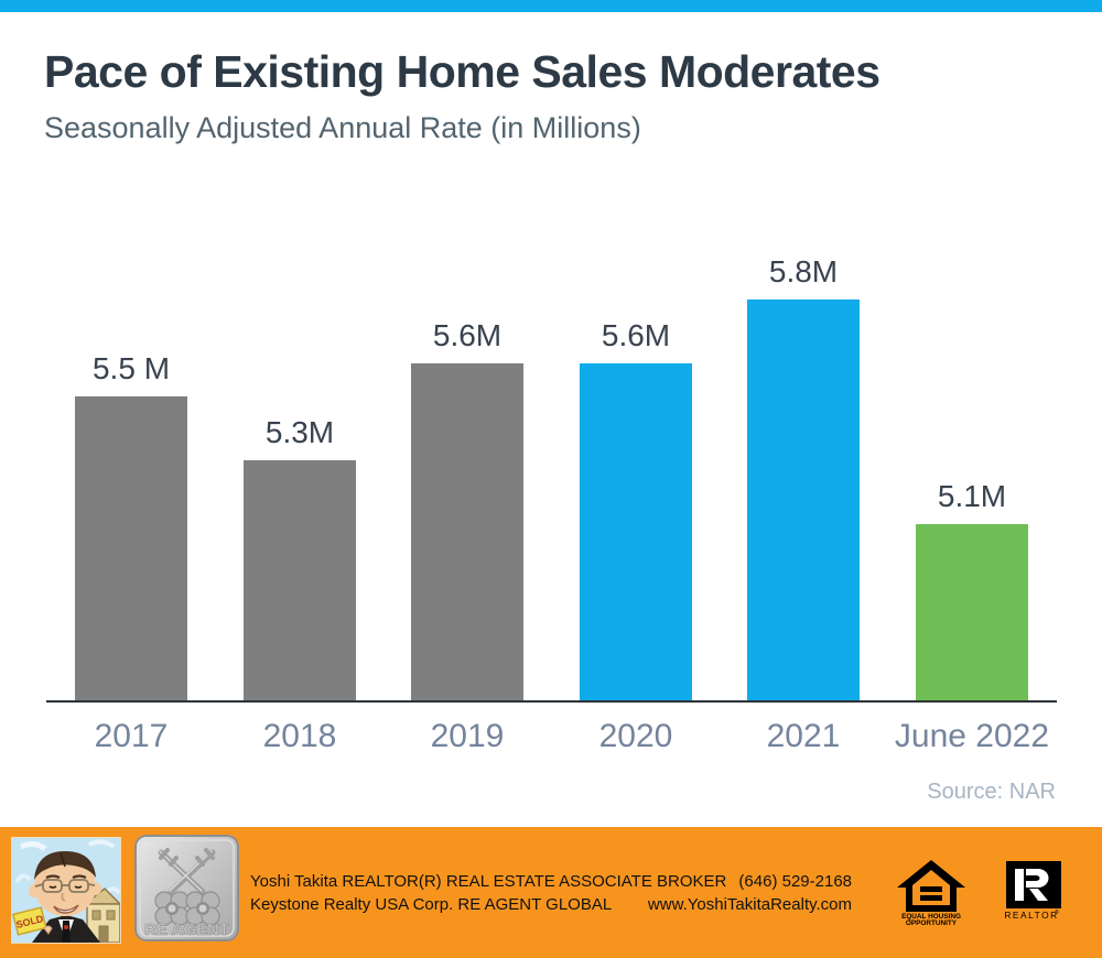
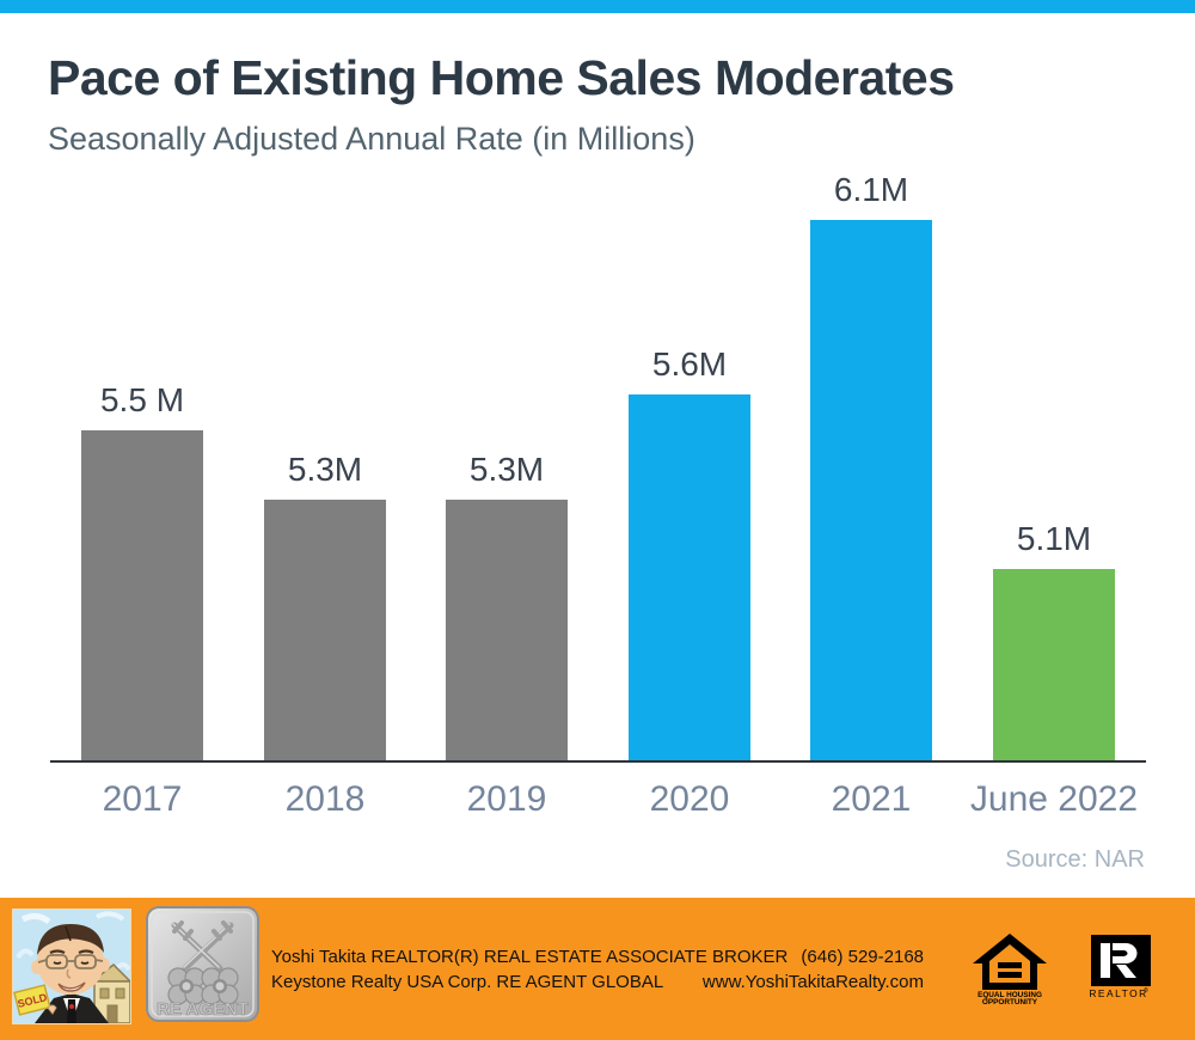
2019: 5.6M -> 5.3M
2021: 5.8M -> 6.1M
